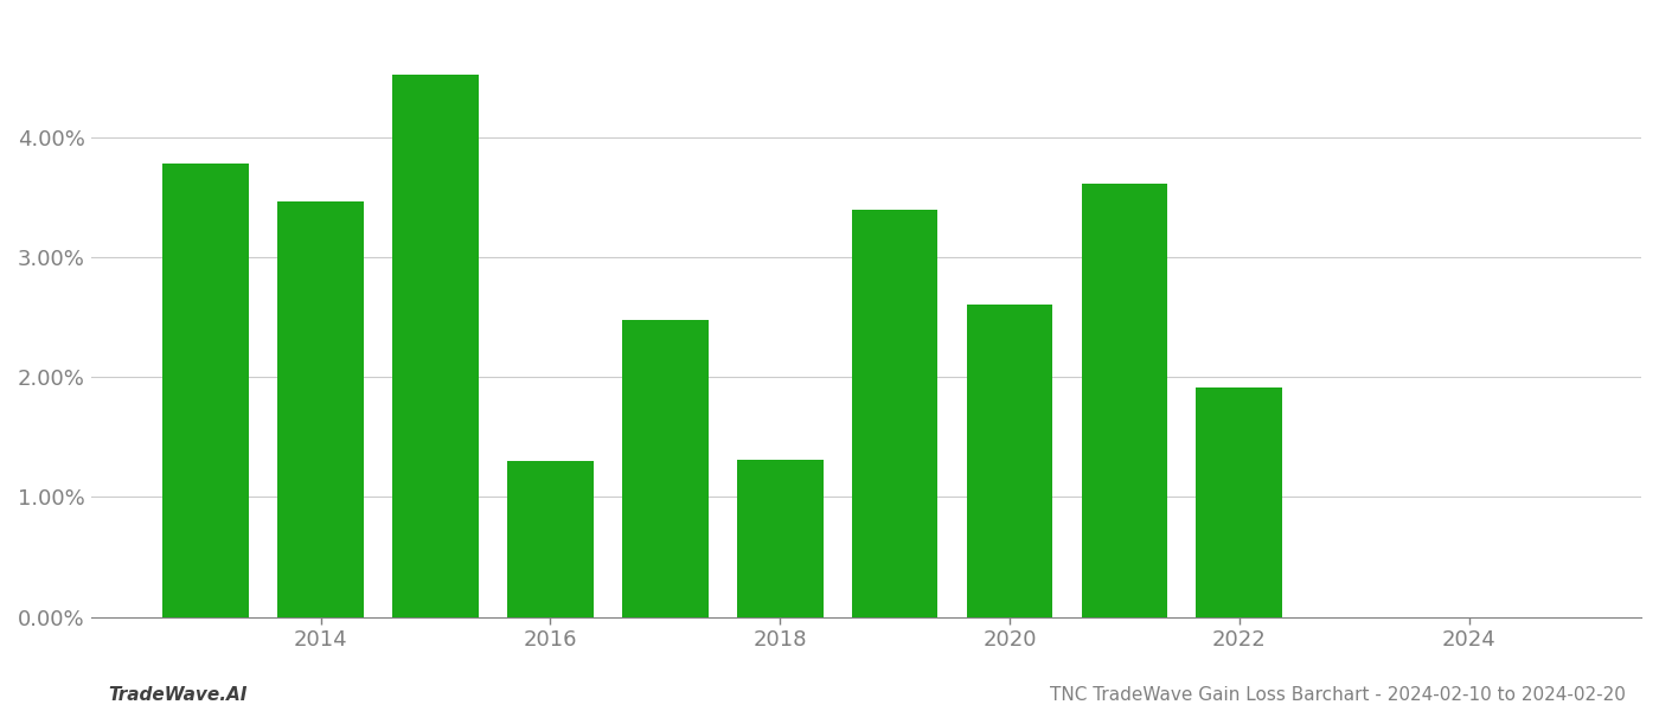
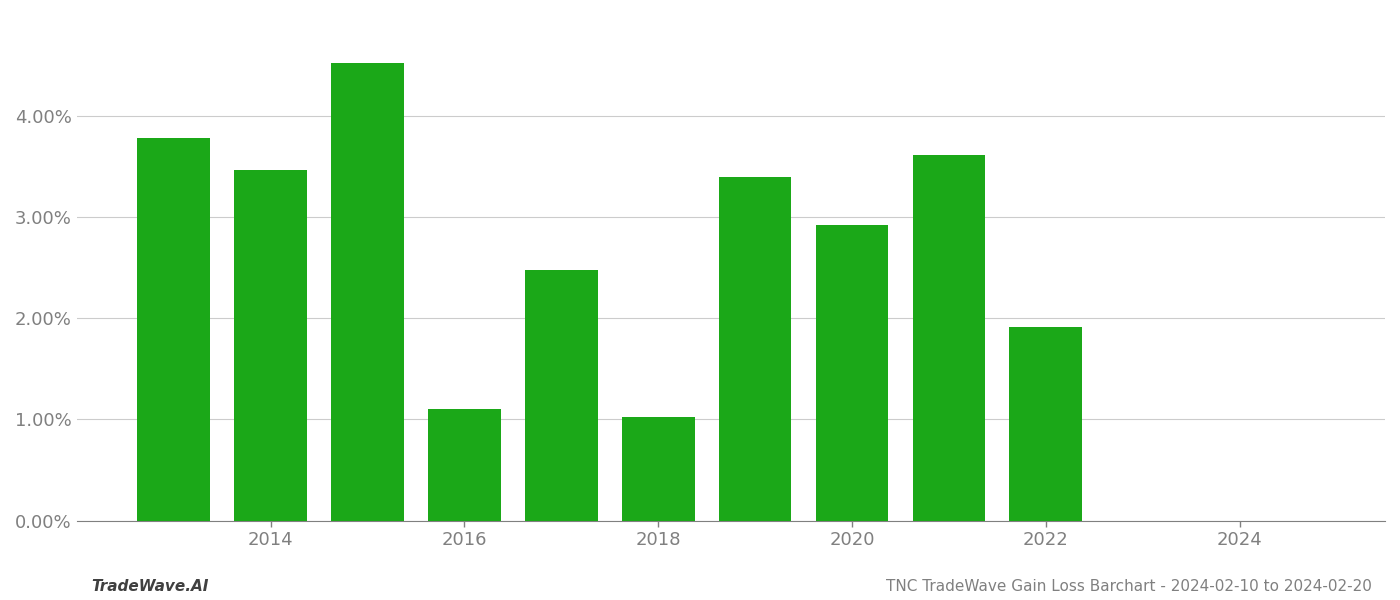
2016: 1.30% -> 1.10%
2018: 1.31% -> 1.02%
2020: 2.61% -> 2.92%
